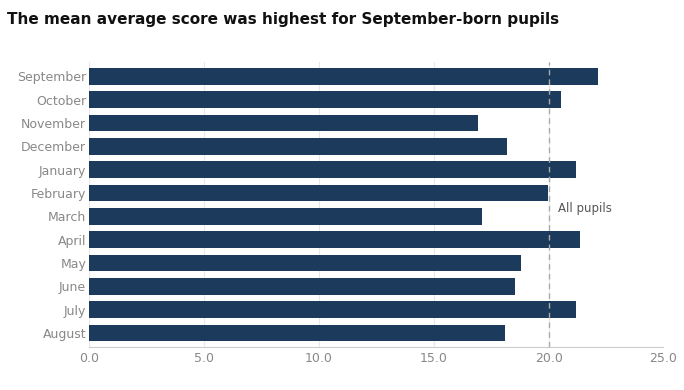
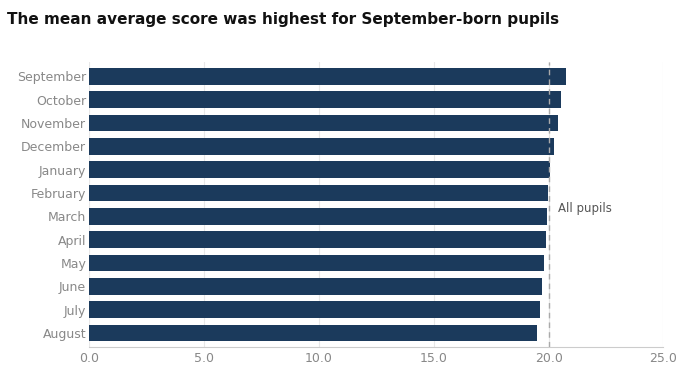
September: 22.15 -> 20.75
November: 16.95 -> 20.42
December: 18.20 -> 20.22
January: 21.20 -> 20.05
March: 17.10 -> 19.92
April: 21.35 -> 19.87
May: 18.80 -> 19.78
June: 18.55 -> 19.72
July: 21.20 -> 19.62
August: 18.10 -> 19.48
